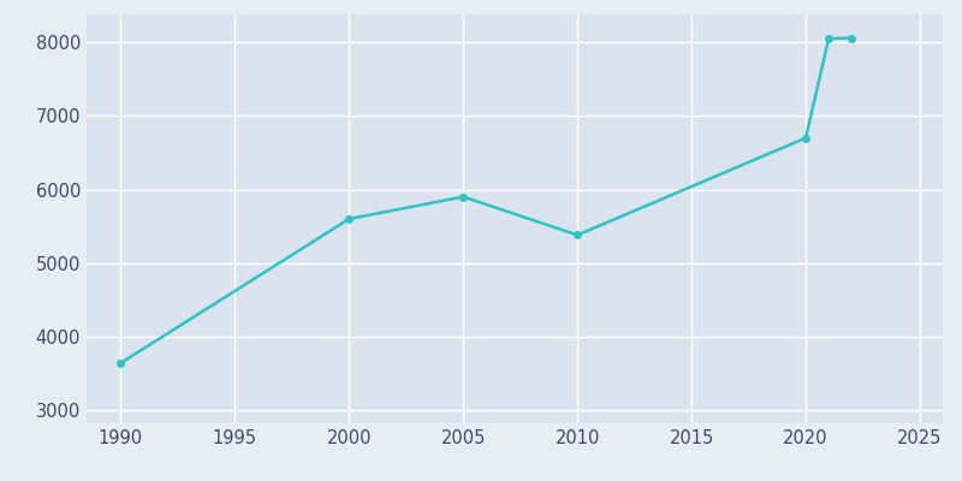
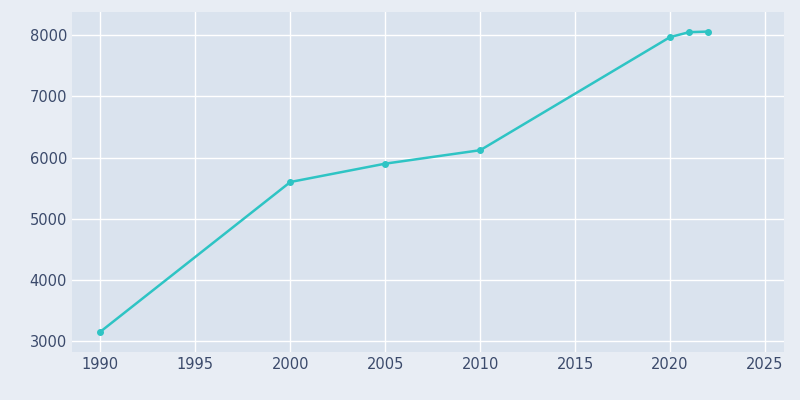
1990: 3640 -> 3150
2010: 5380 -> 6120
2020: 6700 -> 7970
